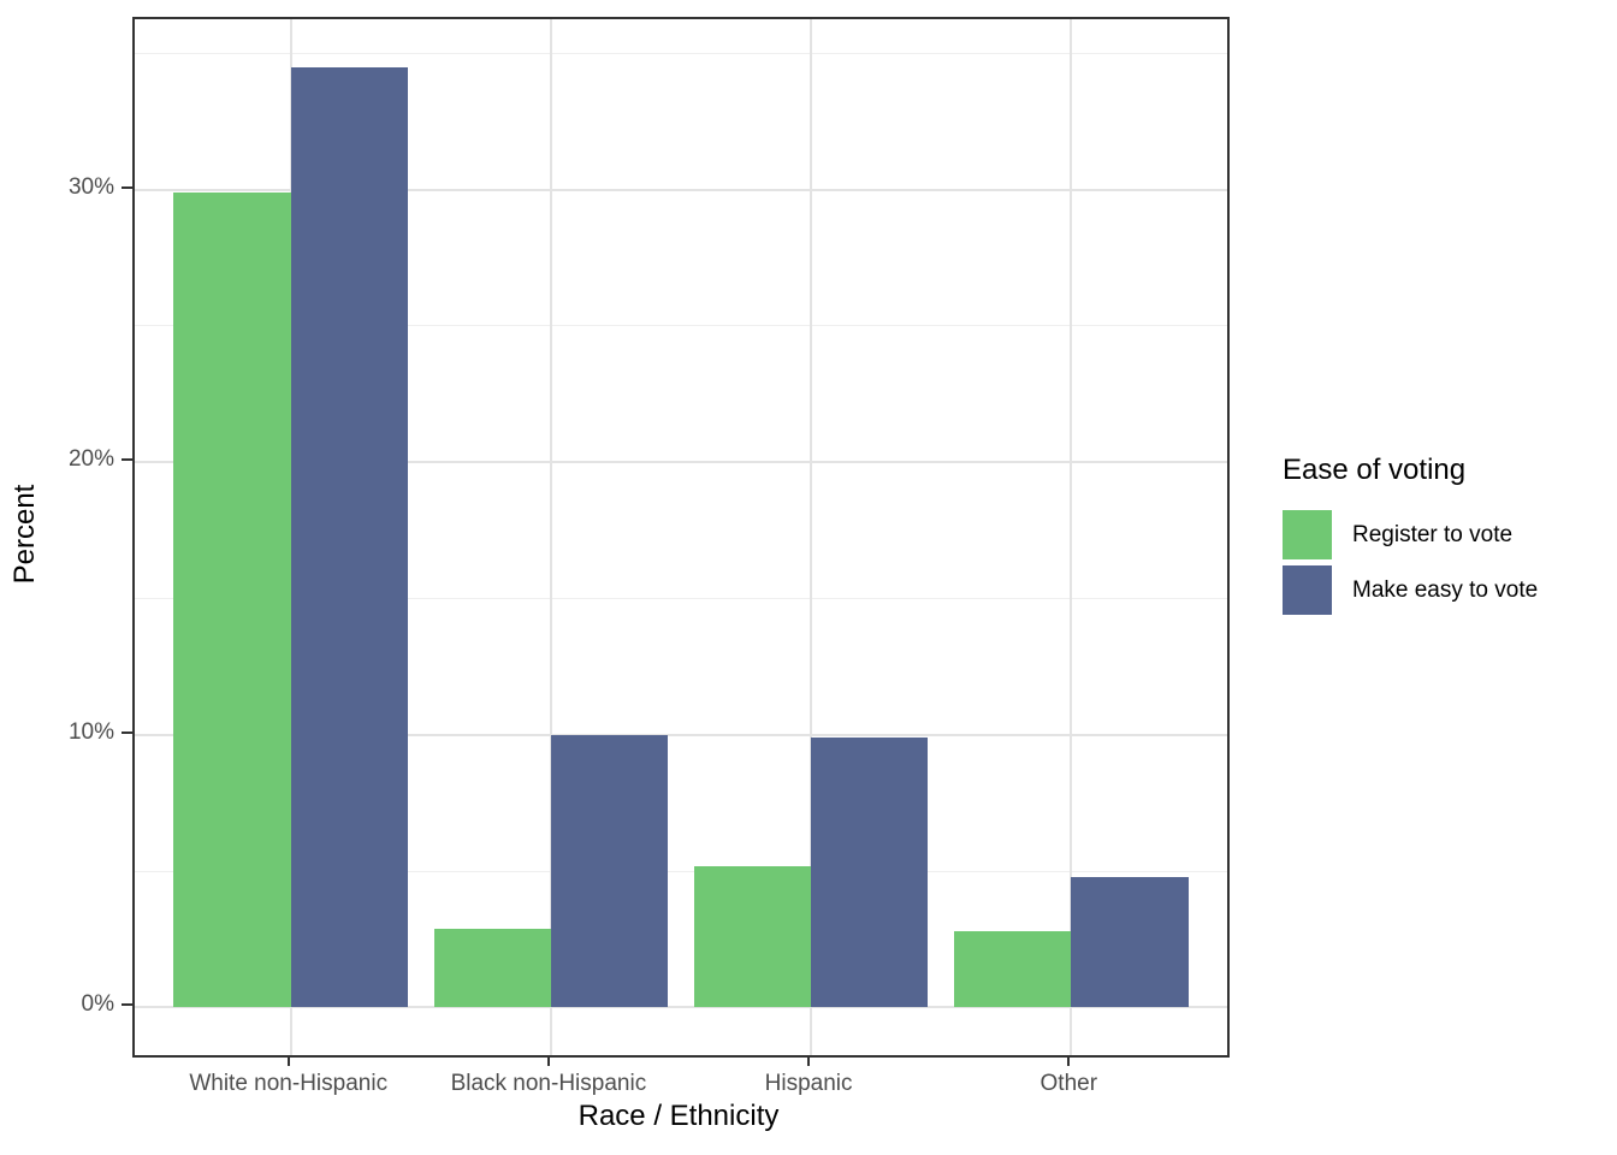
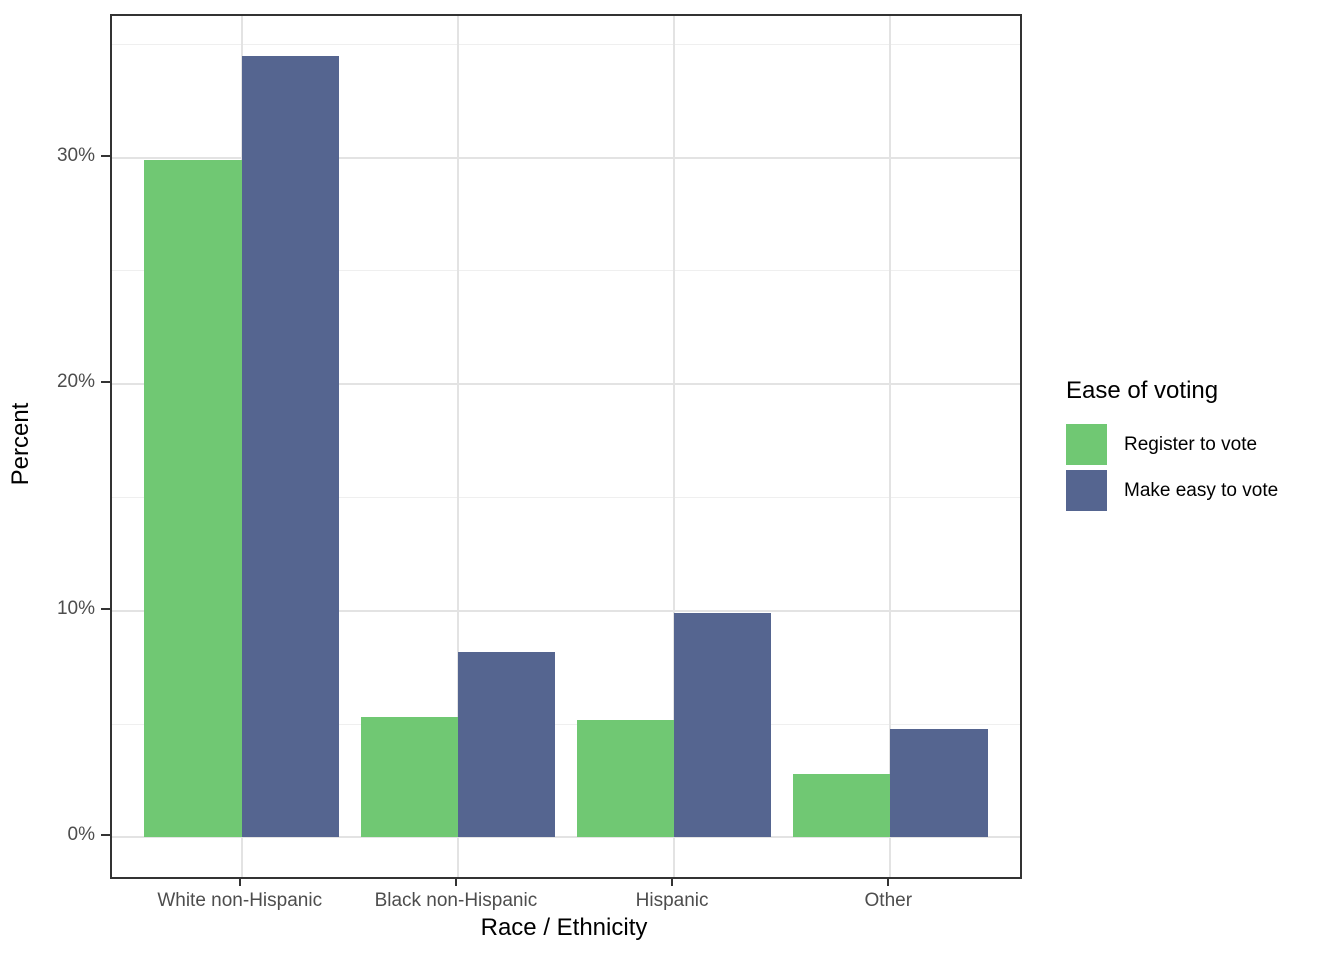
Register to vote/Black non-Hispanic: 2.9% -> 5.3%
Make easy to vote/Black non-Hispanic: 10.0% -> 8.2%
